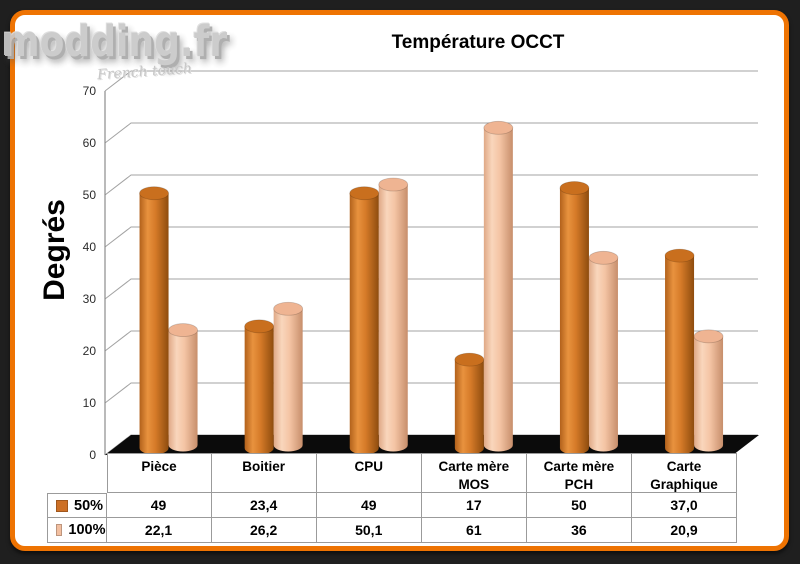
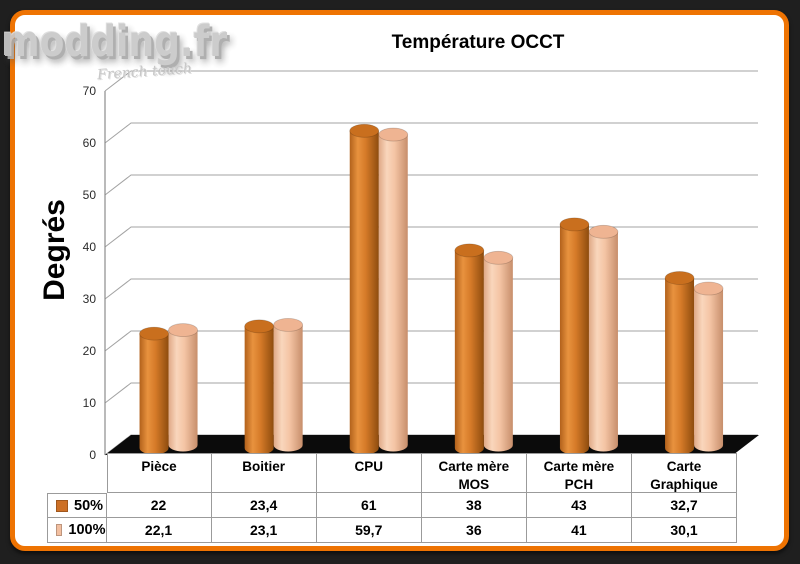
50%/Pièce: 49 -> 22
100%/Boitier: 26,2 -> 23,1
50%/CPU: 49 -> 61
100%/CPU: 50,1 -> 59,7
50%/Carte mère MOS: 17 -> 38
100%/Carte mère MOS: 61 -> 36
50%/Carte mère PCH: 50 -> 43
100%/Carte mère PCH: 36 -> 41
50%/Carte Graphique: 37,0 -> 32,7
100%/Carte Graphique: 20,9 -> 30,1
